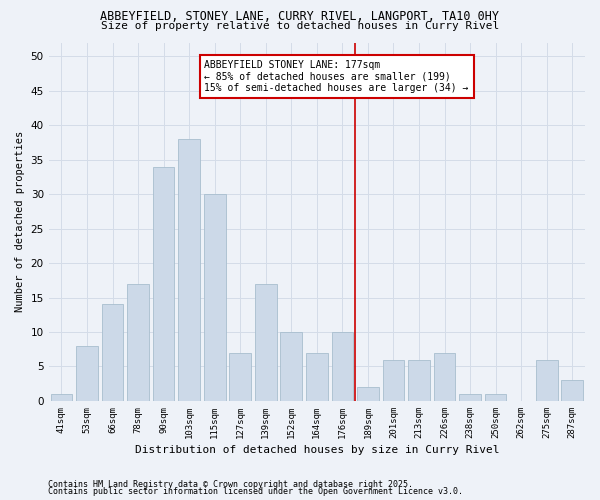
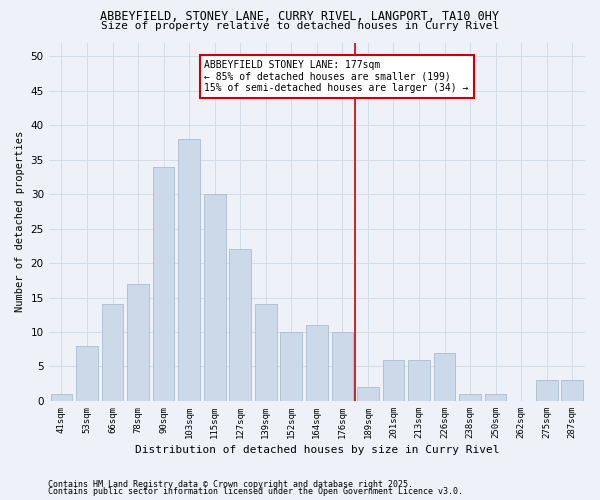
127sqm: 7 -> 22
139sqm: 17 -> 14
164sqm: 7 -> 11
275sqm: 6 -> 3
